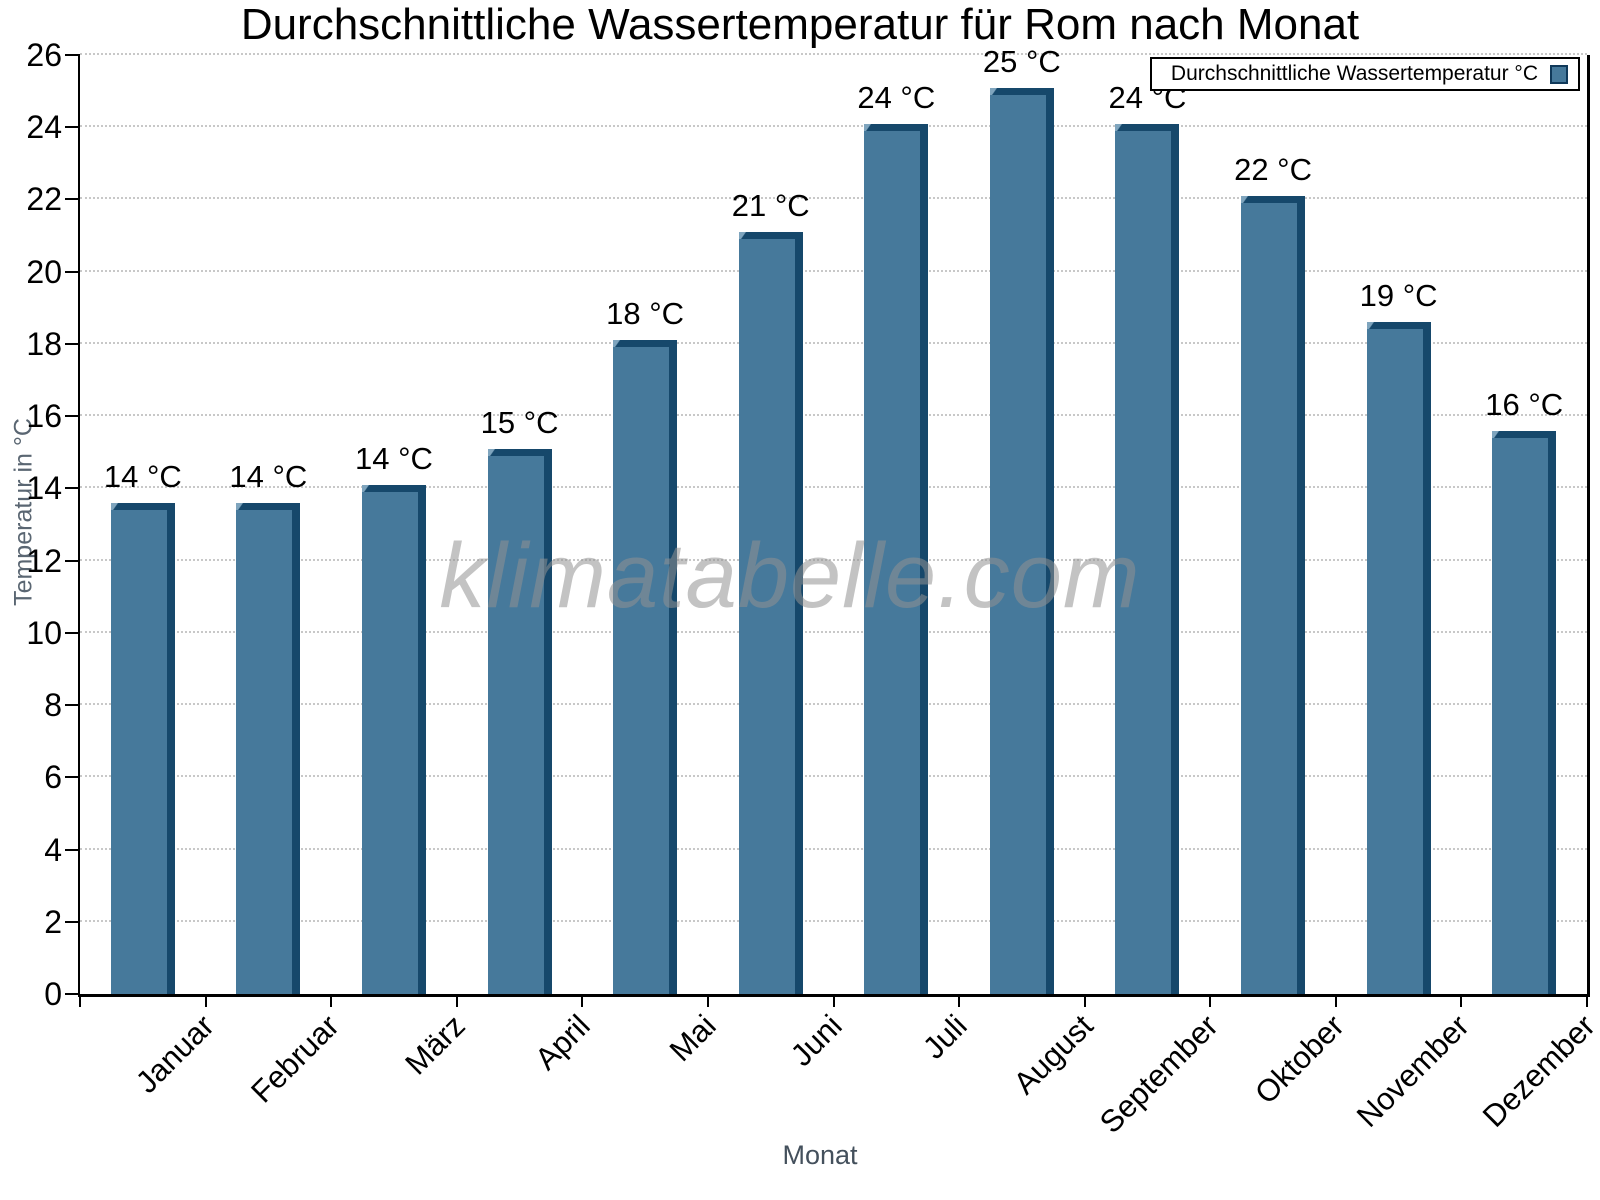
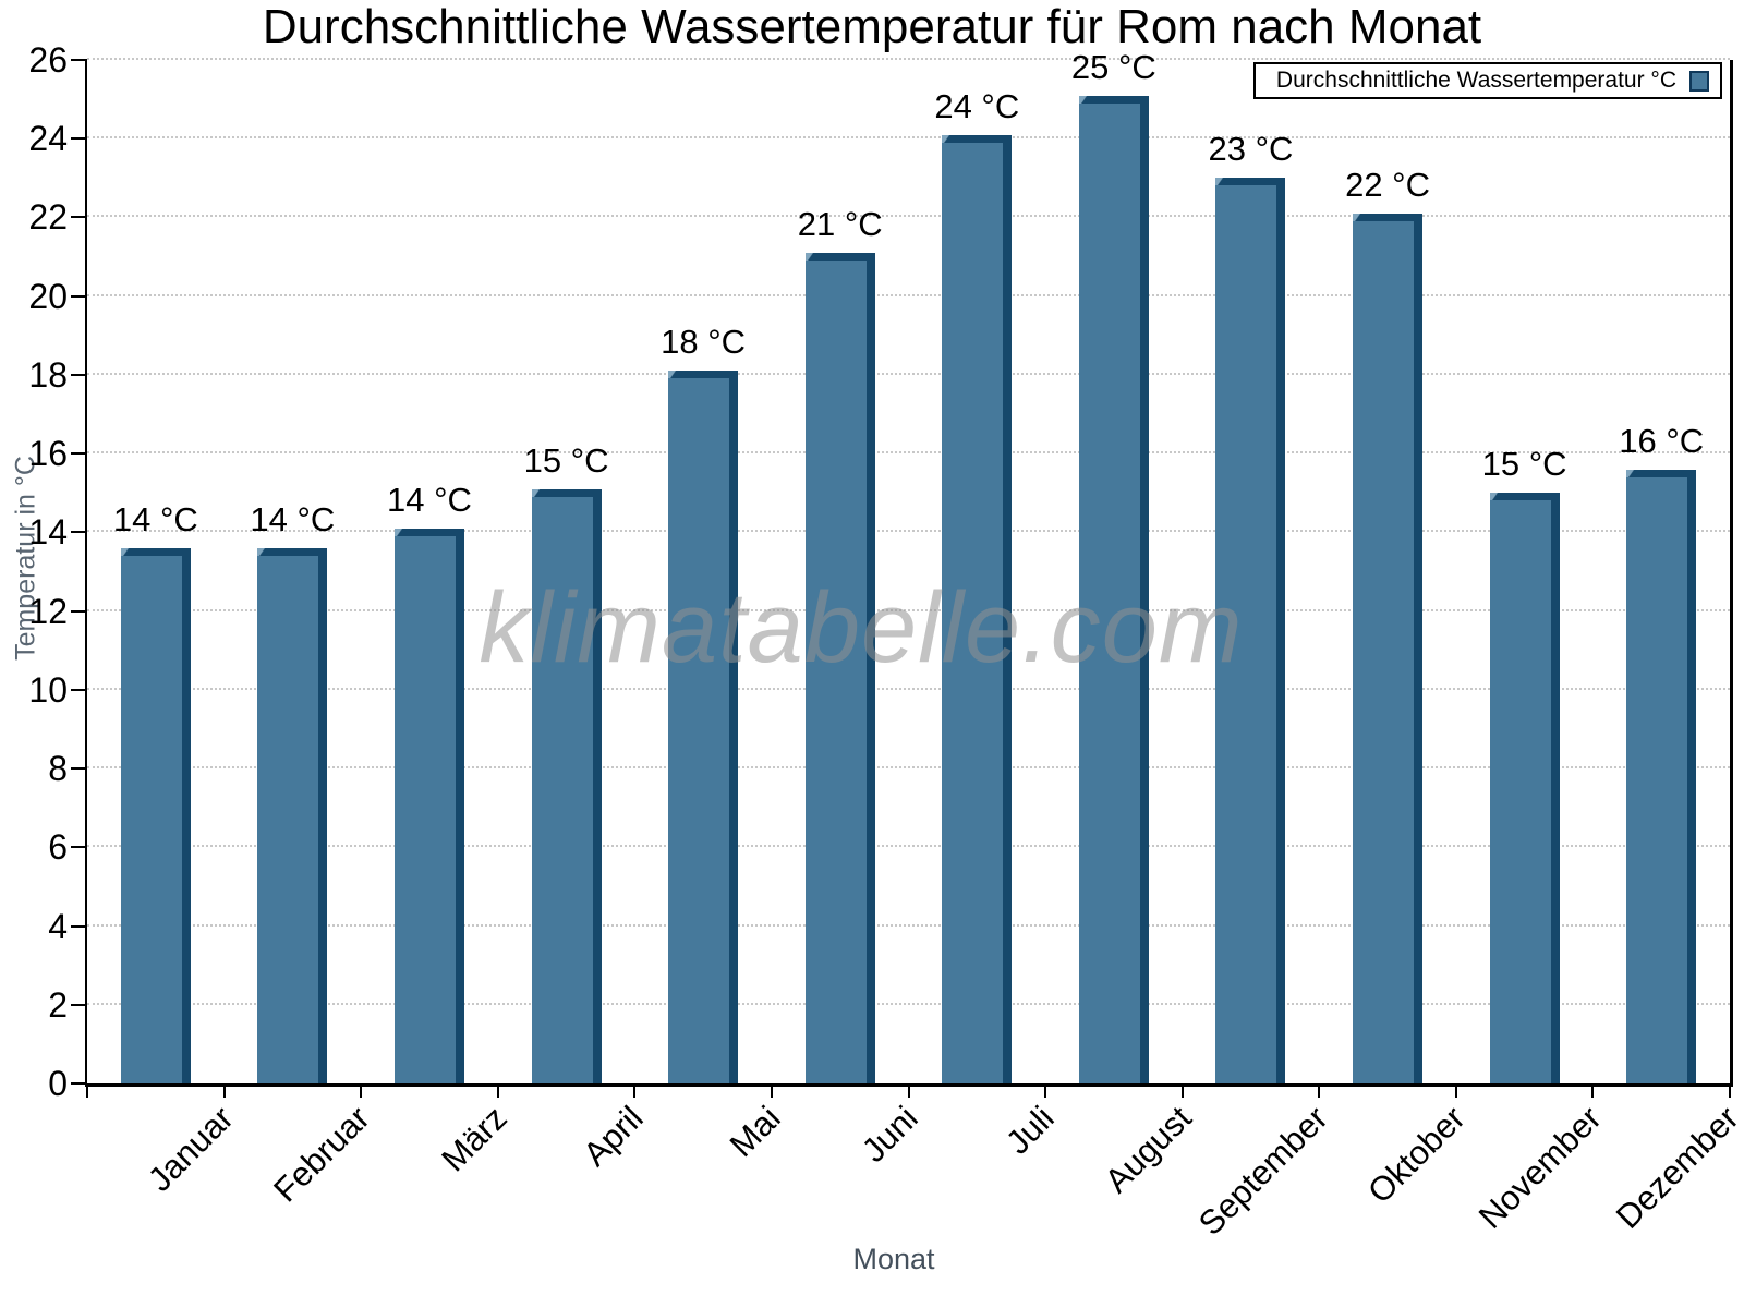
September: 24 -> 23
November: 19 -> 15
